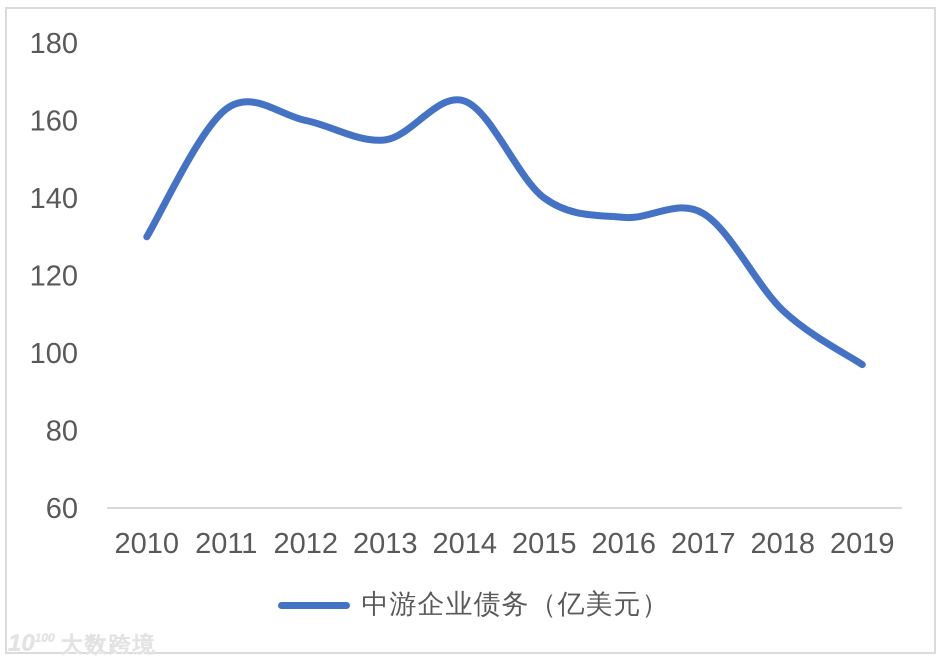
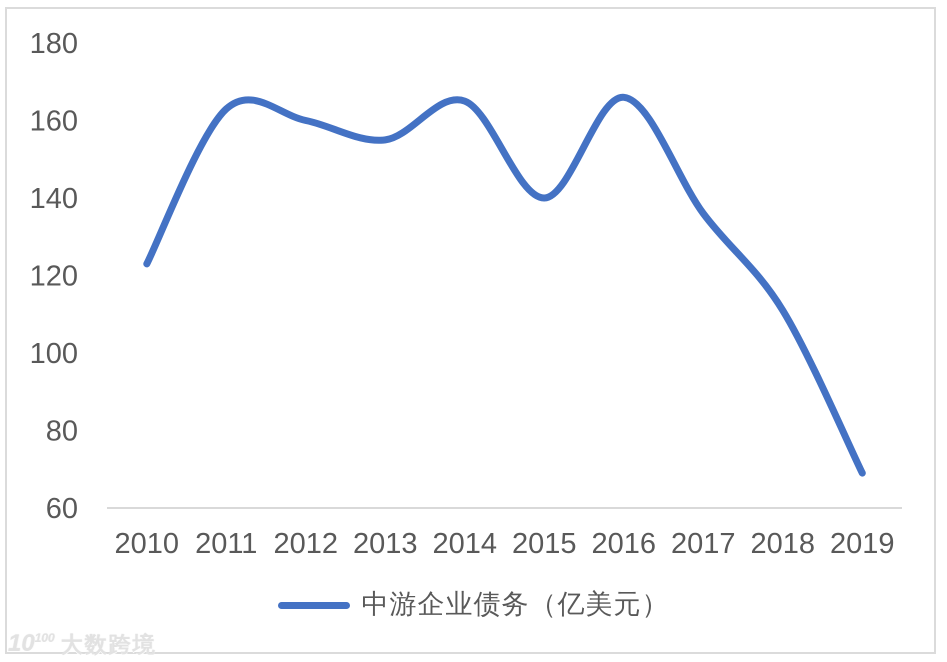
2010: 130 -> 123
2016: 135 -> 166
2019: 97 -> 69
